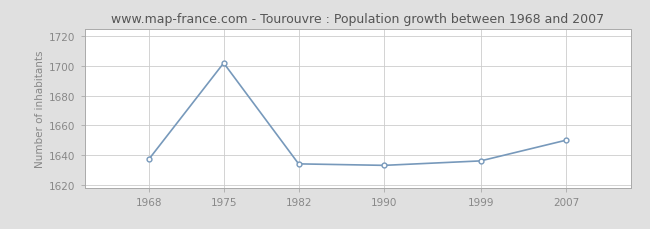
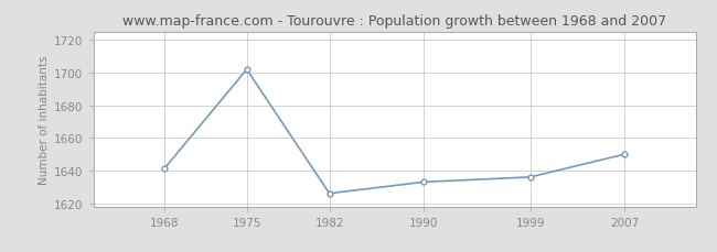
1968: 1637 -> 1641
1982: 1634 -> 1626
